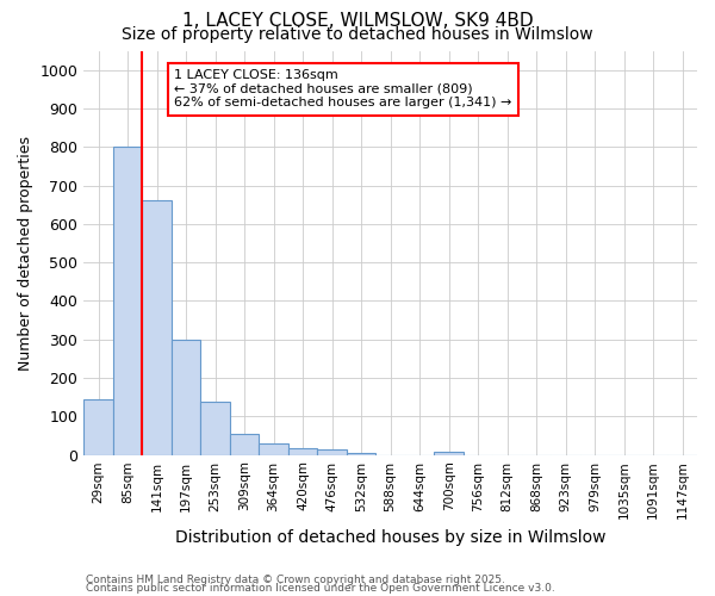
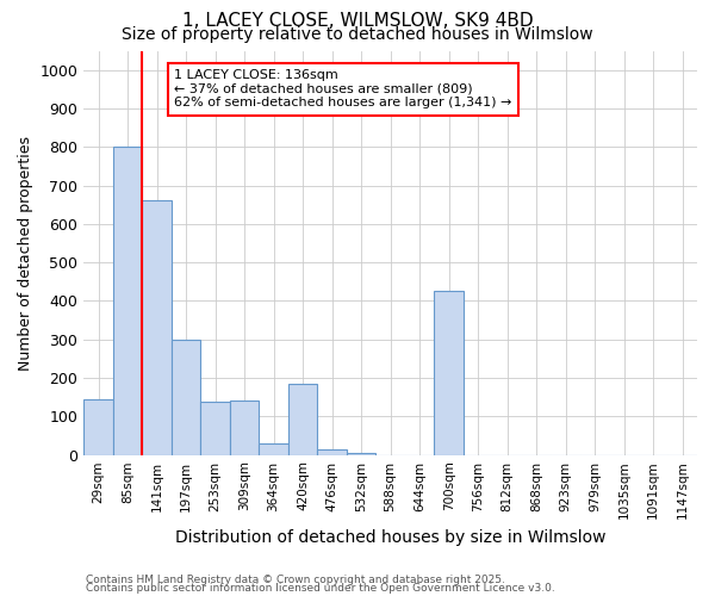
309sqm: 53 -> 140
420sqm: 18 -> 185
700sqm: 9 -> 425
